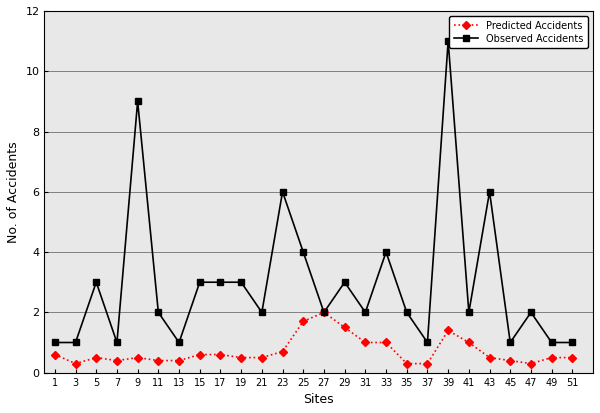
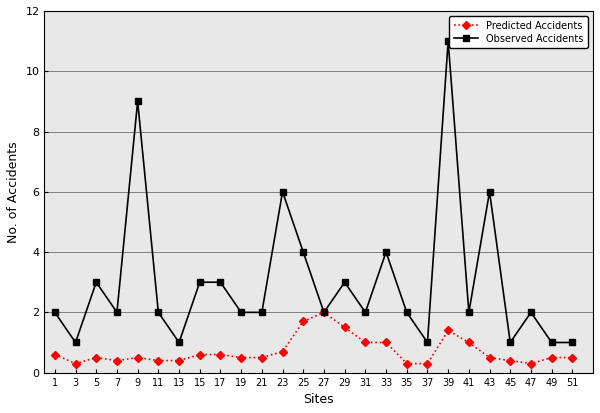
Observed Accidents/1: 1 -> 2
Observed Accidents/7: 1 -> 2
Observed Accidents/19: 3 -> 2
